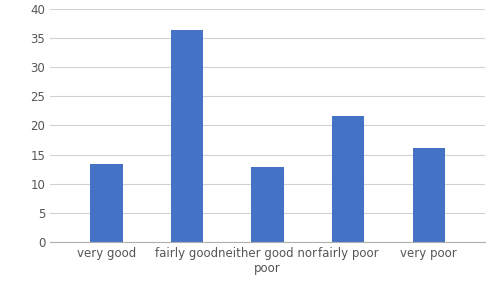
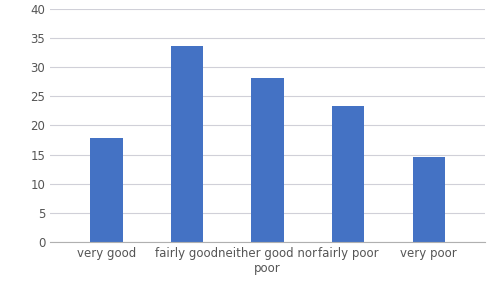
very good: 13.4 -> 17.8
fairly good: 36.3 -> 33.6
neither good nor poor: 12.8 -> 28.2
fairly poor: 21.6 -> 23.4
very poor: 16.1 -> 14.6
